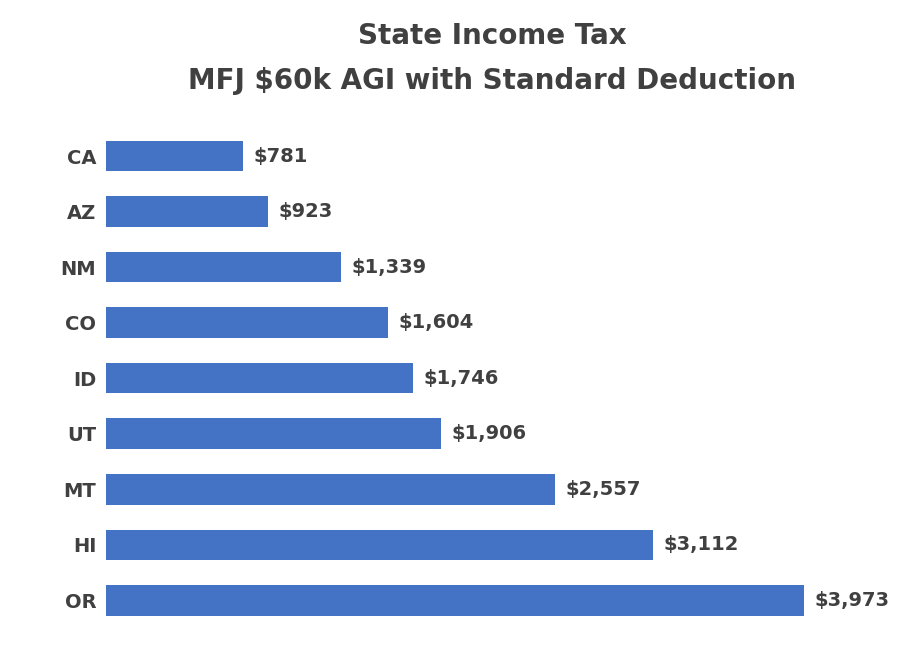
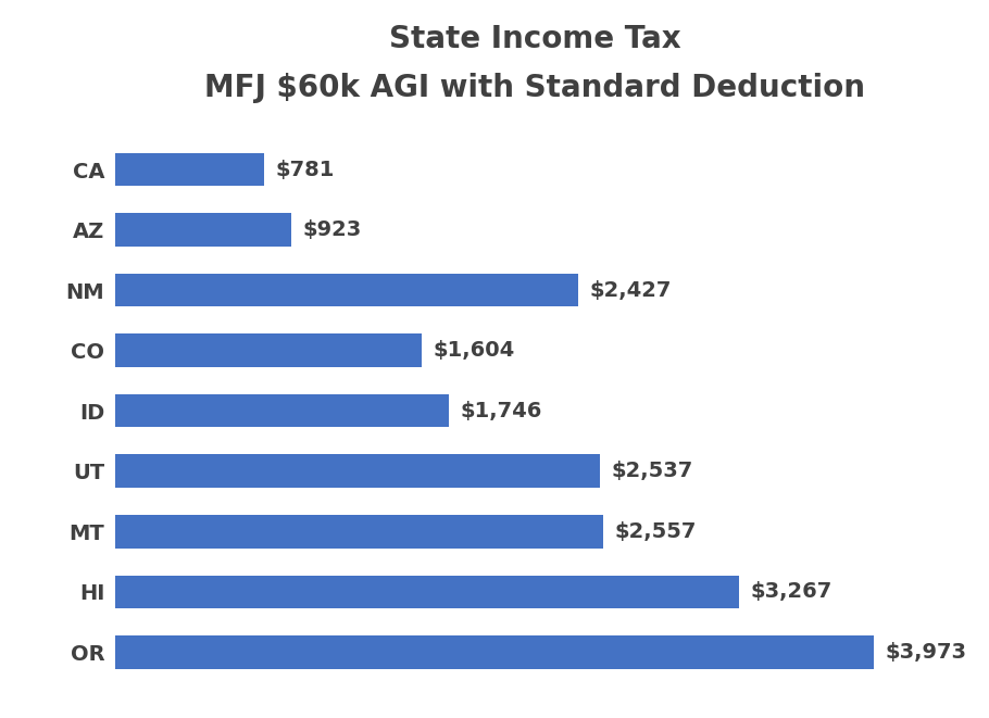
NM: $1,339 -> $2,427
UT: $1,906 -> $2,537
HI: $3,112 -> $3,267
